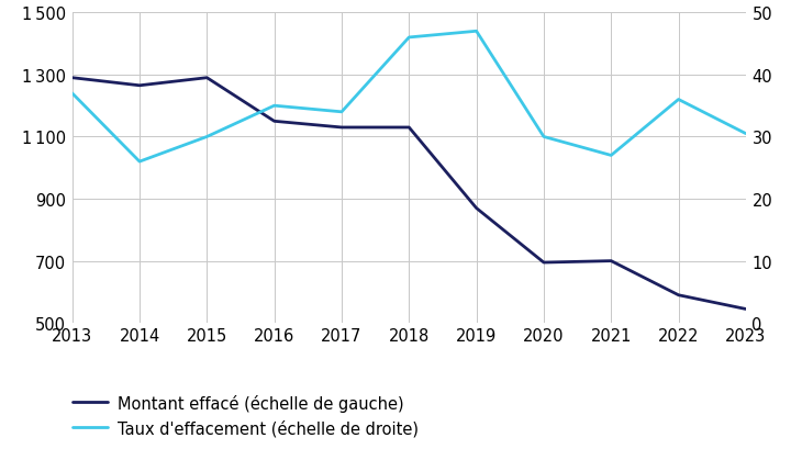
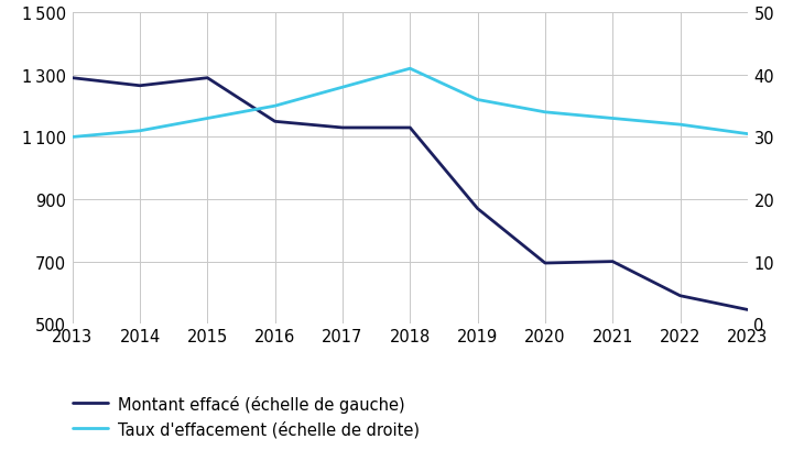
Taux d'effacement (échelle de droite)/2013: 37.0 -> 30.0
Taux d'effacement (échelle de droite)/2014: 26.0 -> 31.0
Taux d'effacement (échelle de droite)/2015: 30.0 -> 33.0
Taux d'effacement (échelle de droite)/2017: 34.0 -> 38.0
Taux d'effacement (échelle de droite)/2018: 46.0 -> 41.0
Taux d'effacement (échelle de droite)/2019: 47.0 -> 36.0
Taux d'effacement (échelle de droite)/2020: 30.0 -> 34.0
Taux d'effacement (échelle de droite)/2021: 27.0 -> 33.0
Taux d'effacement (échelle de droite)/2022: 36.0 -> 32.0
